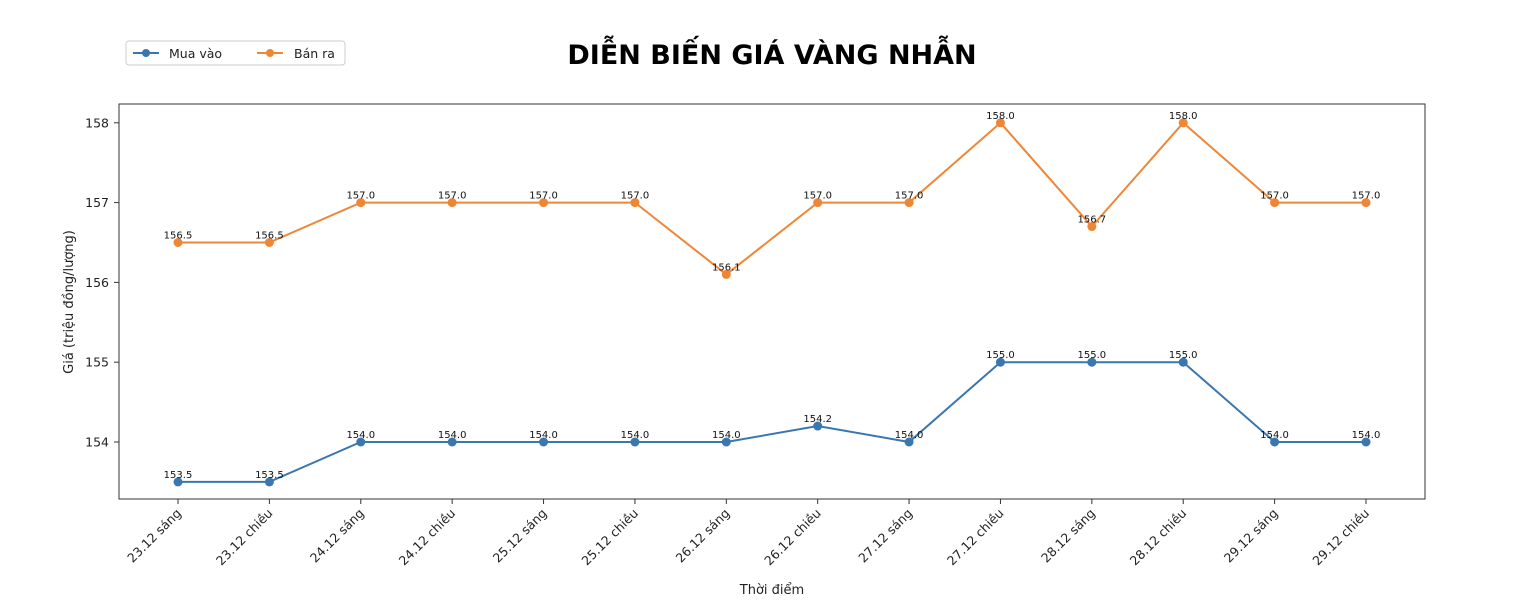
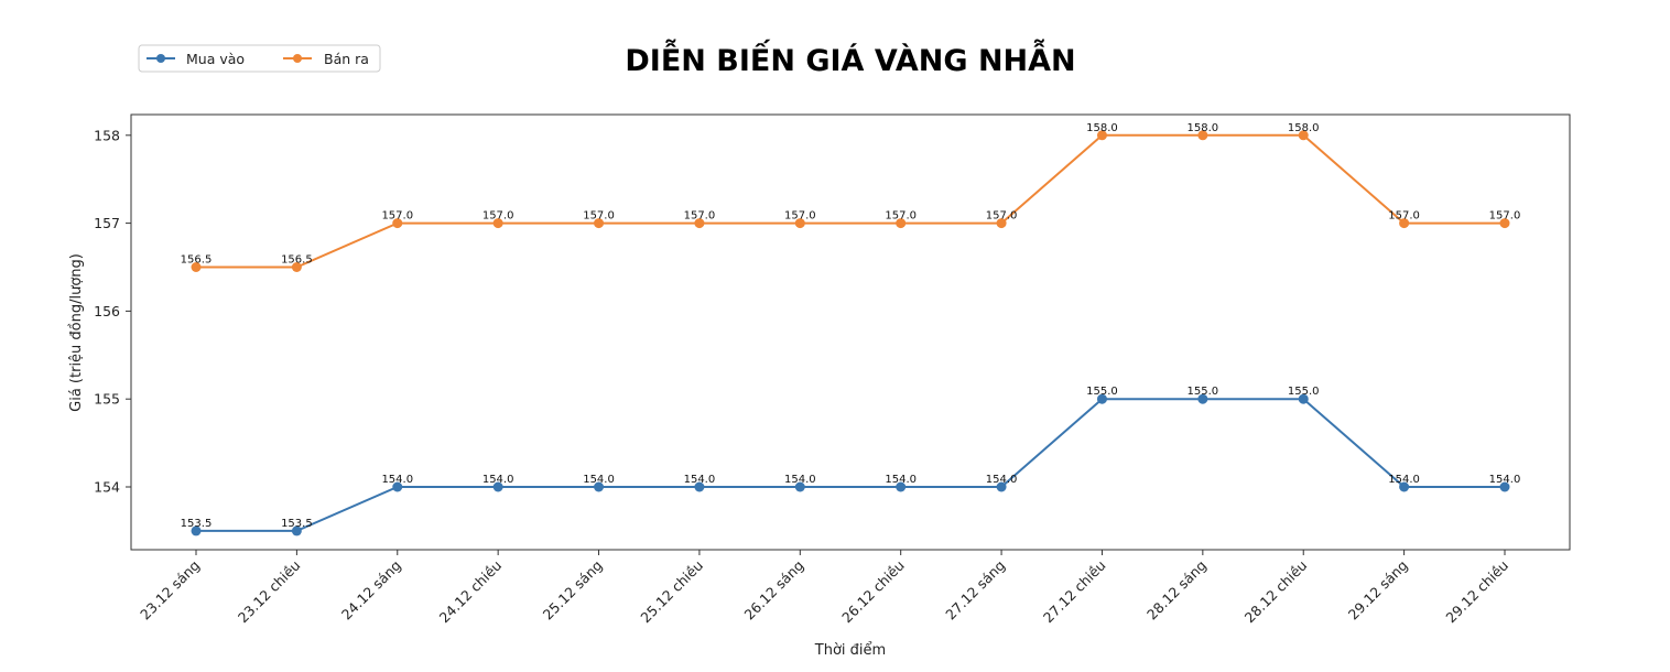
Bán ra/26.12 sáng: 156.1 -> 157.0
Mua vào/26.12 chiều: 154.2 -> 154.0
Bán ra/28.12 sáng: 156.7 -> 158.0
